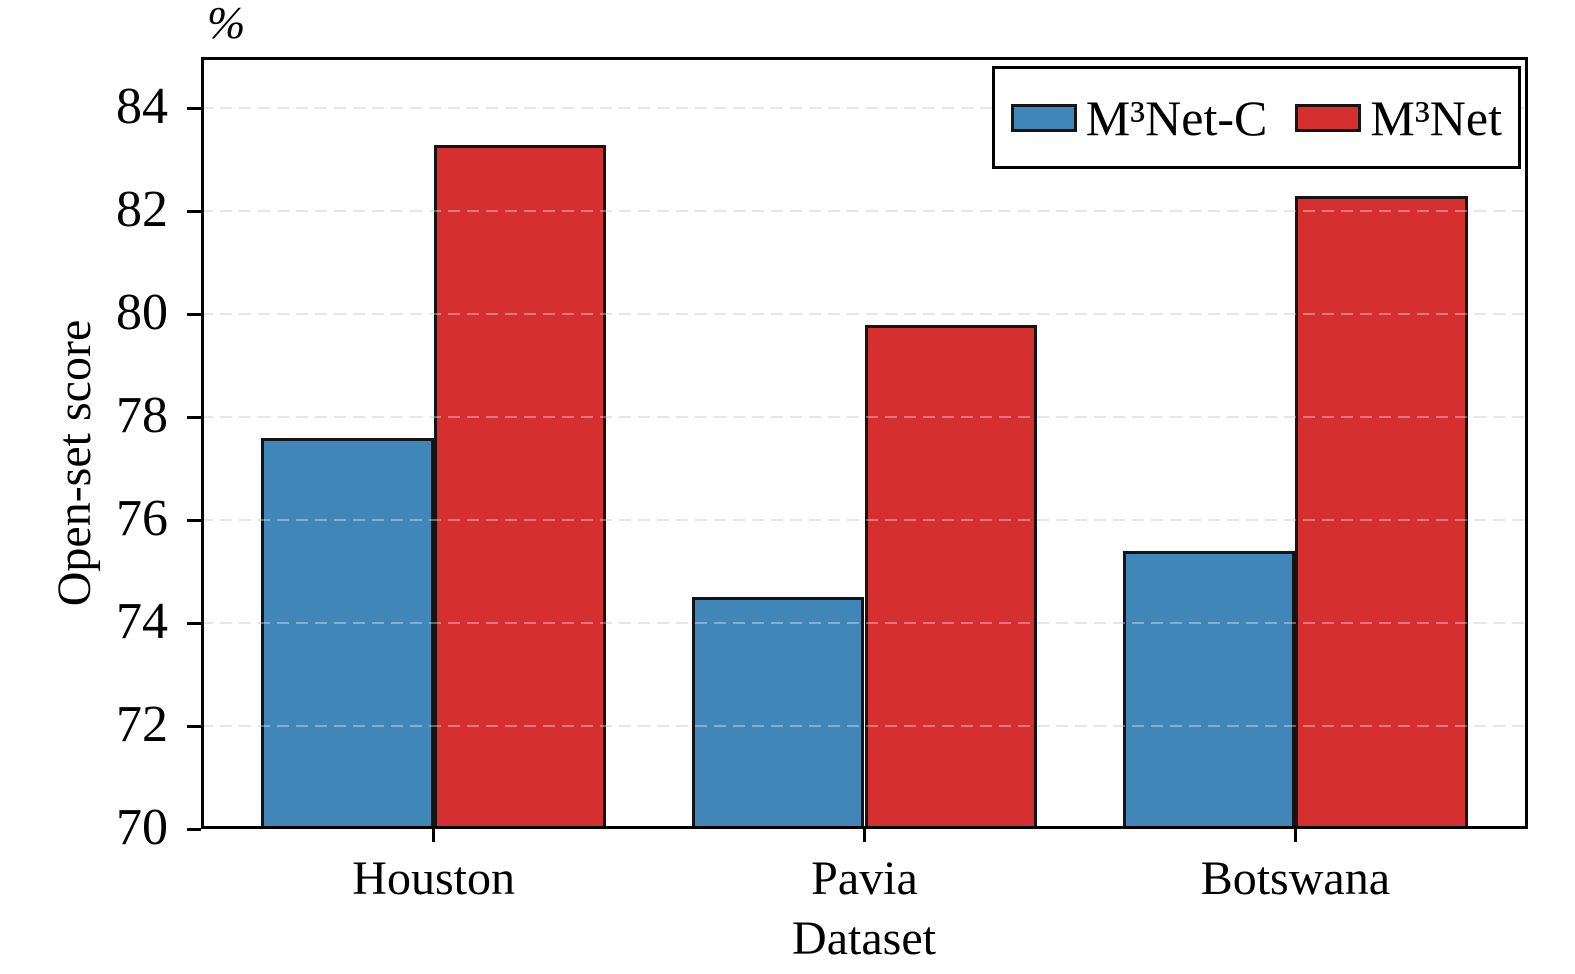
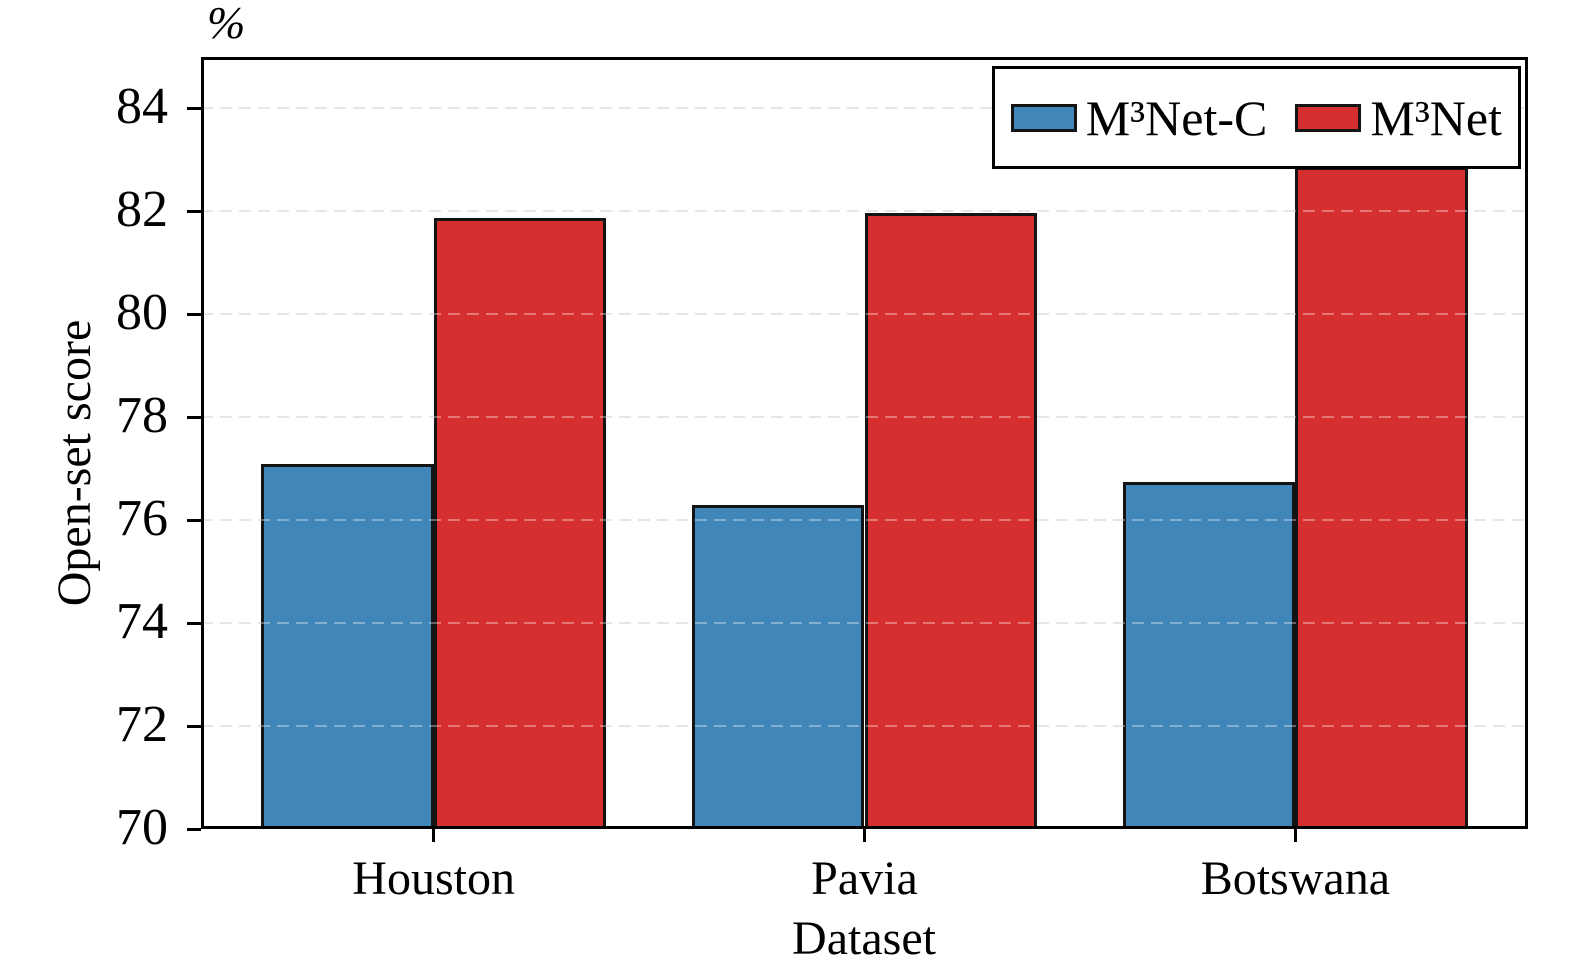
M³Net-C/Houston: 77.6 -> 77.1
M³Net/Houston: 83.3 -> 81.9
M³Net-C/Pavia: 74.5 -> 76.3
M³Net/Pavia: 79.8 -> 82.0
M³Net-C/Botswana: 75.4 -> 76.8
M³Net/Botswana: 82.3 -> 82.9
